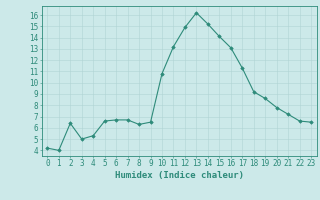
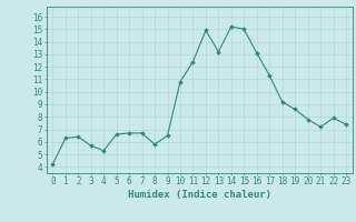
1: 4.0 -> 6.3
3: 5.0 -> 5.7
8: 6.3 -> 5.8
11: 13.2 -> 12.4
13: 16.2 -> 13.2
15: 14.1 -> 15.0
22: 6.6 -> 7.9
23: 6.5 -> 7.4
